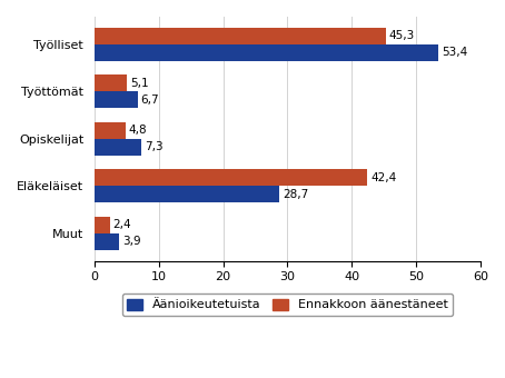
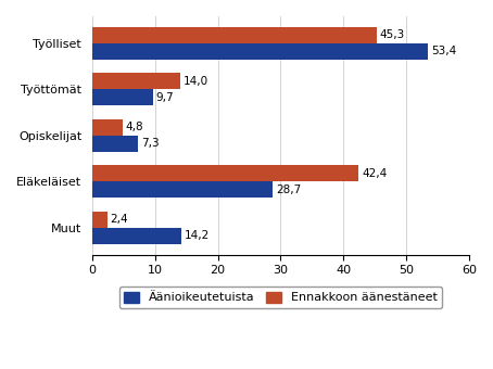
Ennakkoon äänestäneet/Työttömät: 5,1 -> 14,0
Äänioikeutetuista/Työttömät: 6,7 -> 9,7
Äänioikeutetuista/Muut: 3,9 -> 14,2
